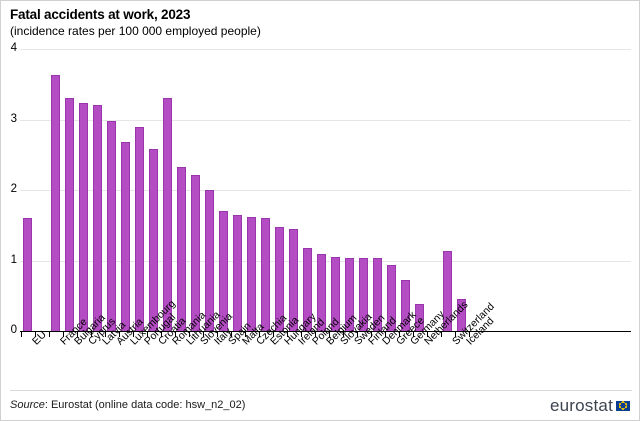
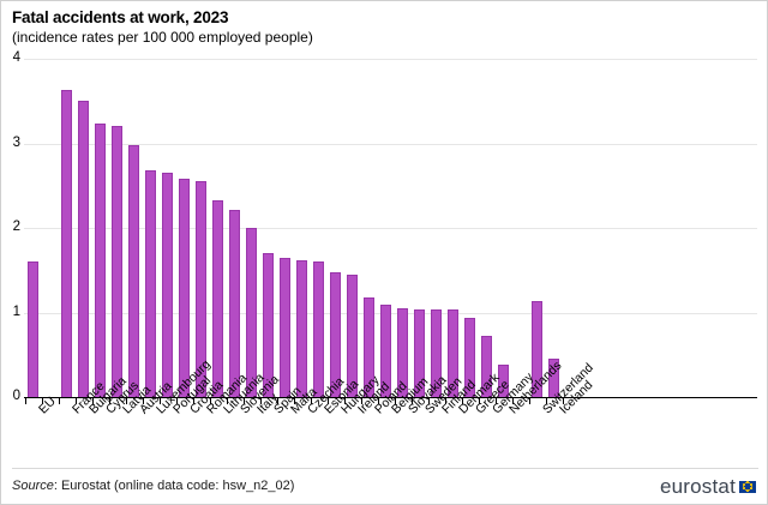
Bulgaria: 3.3 -> 3.5
Portugal: 2.9 -> 2.6
Romania: 3.3 -> 2.5
